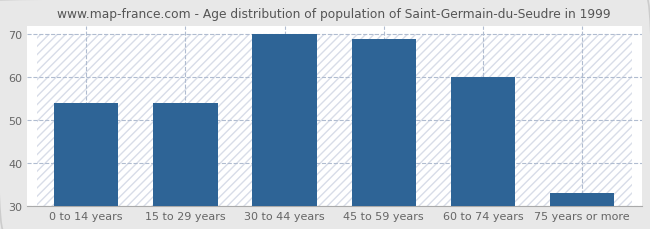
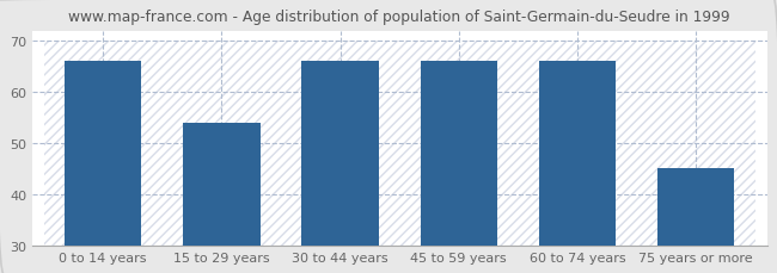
0 to 14 years: 54 -> 66
30 to 44 years: 70 -> 66
45 to 59 years: 69 -> 66
60 to 74 years: 60 -> 66
75 years or more: 33 -> 45
